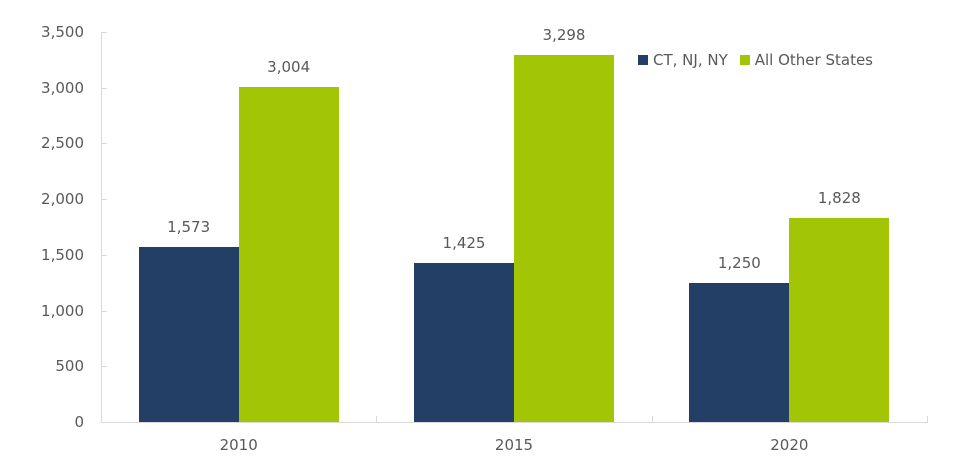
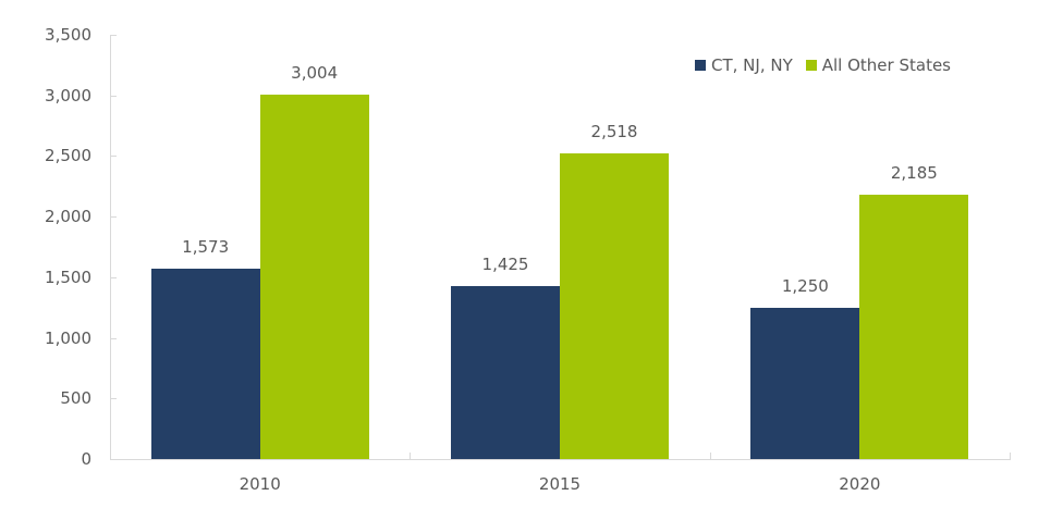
All Other States/2015: 3,298 -> 2,518
All Other States/2020: 1,828 -> 2,185
